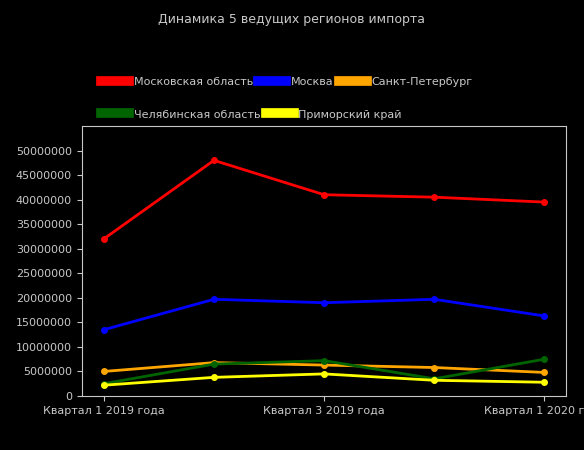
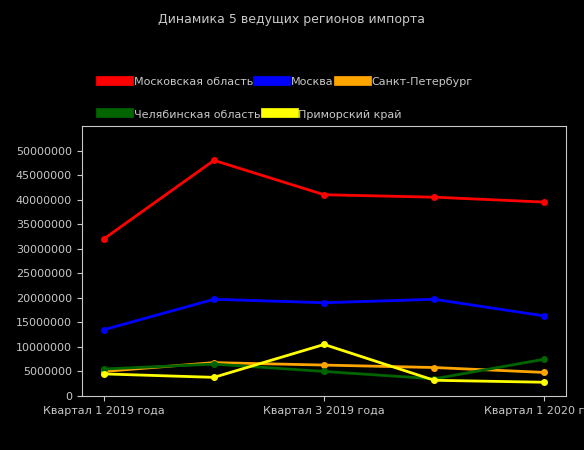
Челябинская область/Квартал 1 2019 года: 2500000 -> 5500000
Приморский край/Квартал 1 2019 года: 2200000 -> 4500000
Челябинская область/Квартал 3 2019 года: 7200000 -> 5000000
Приморский край/Квартал 3 2019 года: 4500000 -> 10500000
